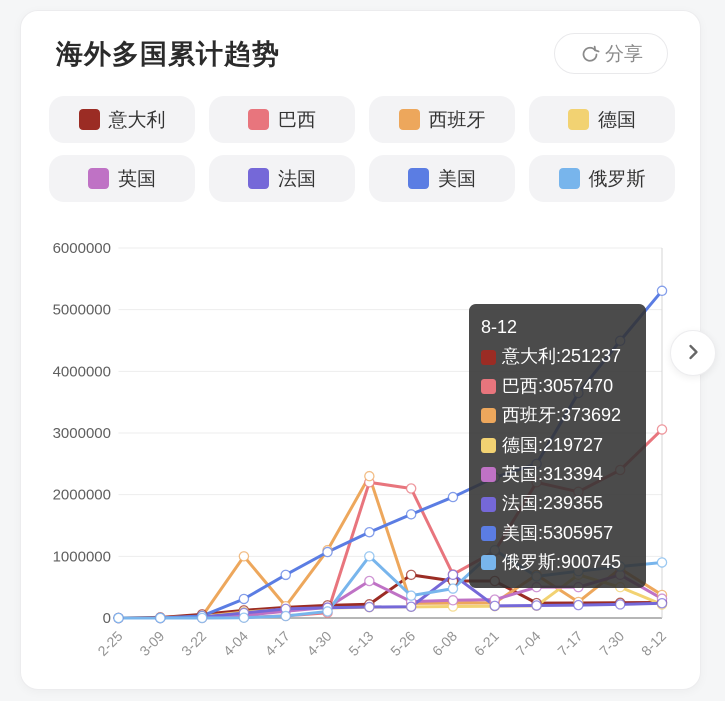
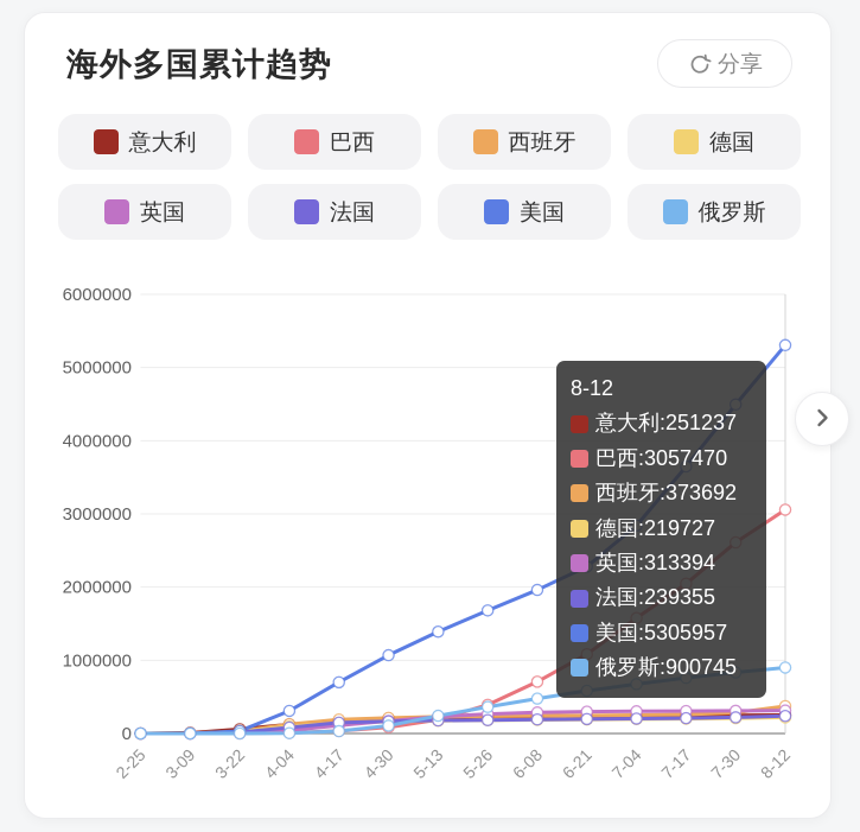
西班牙/4-04: 1000000 -> 100000
西班牙/4-30: 1100000 -> 200000
巴西/5-13: 2200000 -> 200000
西班牙/5-13: 2300000 -> 200000
英国/5-13: 600000 -> 200000
俄罗斯/5-13: 1000000 -> 200000
意大利/5-26: 700000 -> 200000
巴西/5-26: 2100000 -> 400000
意大利/6-08: 600000 -> 200000
法国/6-08: 700000 -> 200000
意大利/6-21: 600000 -> 200000
俄罗斯/6-21: 1100000 -> 600000
巴西/7-04: 2200000 -> 1600000
西班牙/7-04: 700000 -> 300000
英国/7-04: 500000 -> 300000
美国/7-04: 2500000 -> 2800000
德国/7-17: 700000 -> 200000
英国/7-17: 500000 -> 300000
巴西/7-30: 2400000 -> 2600000
西班牙/7-30: 800000 -> 300000
德国/7-30: 500000 -> 200000
英国/7-30: 700000 -> 300000
